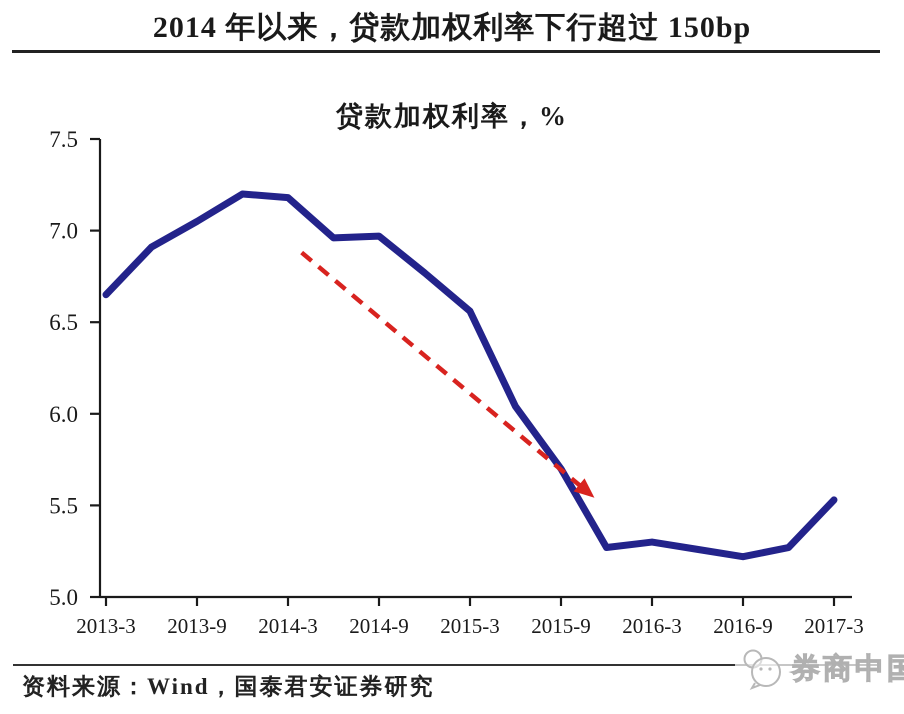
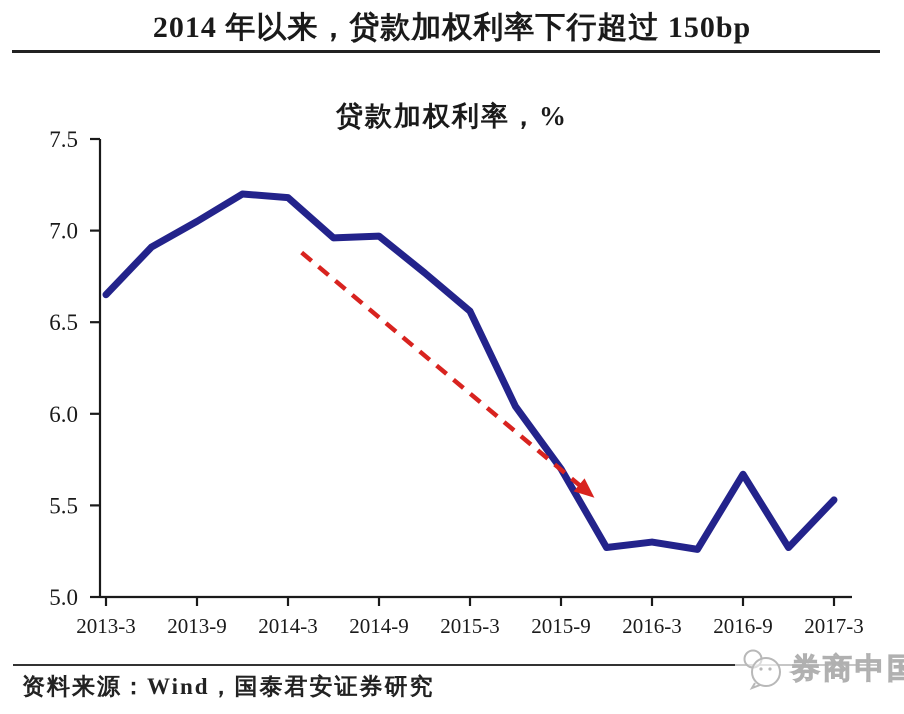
2016-9: 5.22 -> 5.67
